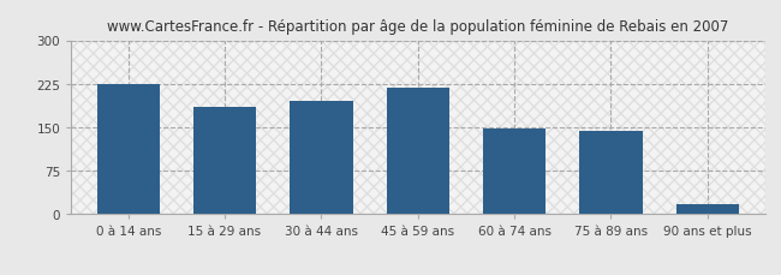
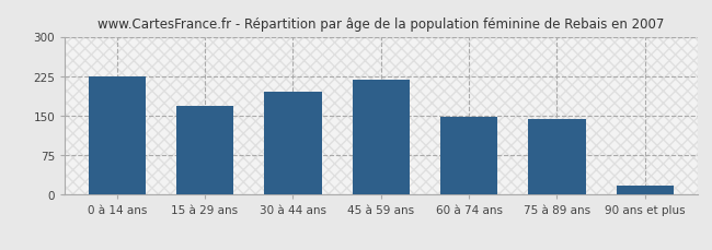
15 à 29 ans: 185 -> 168
